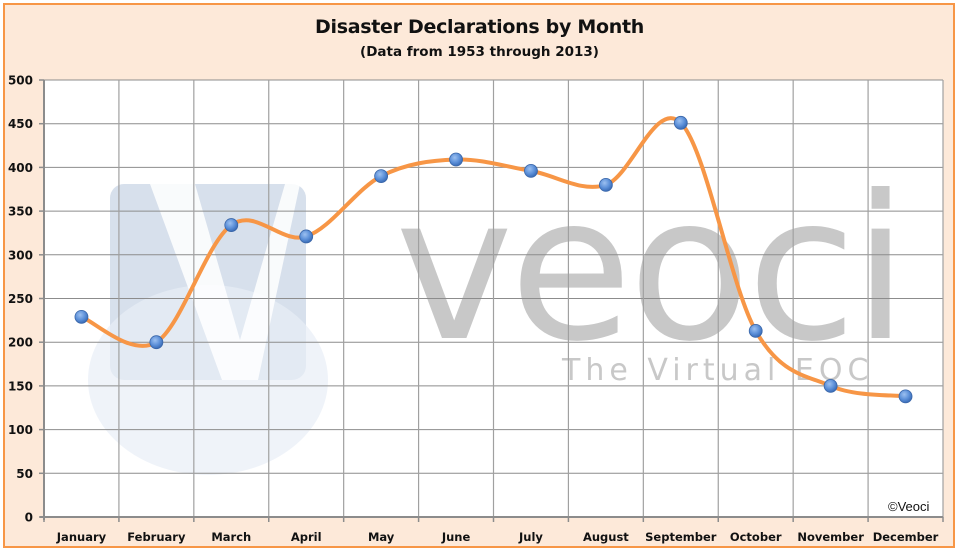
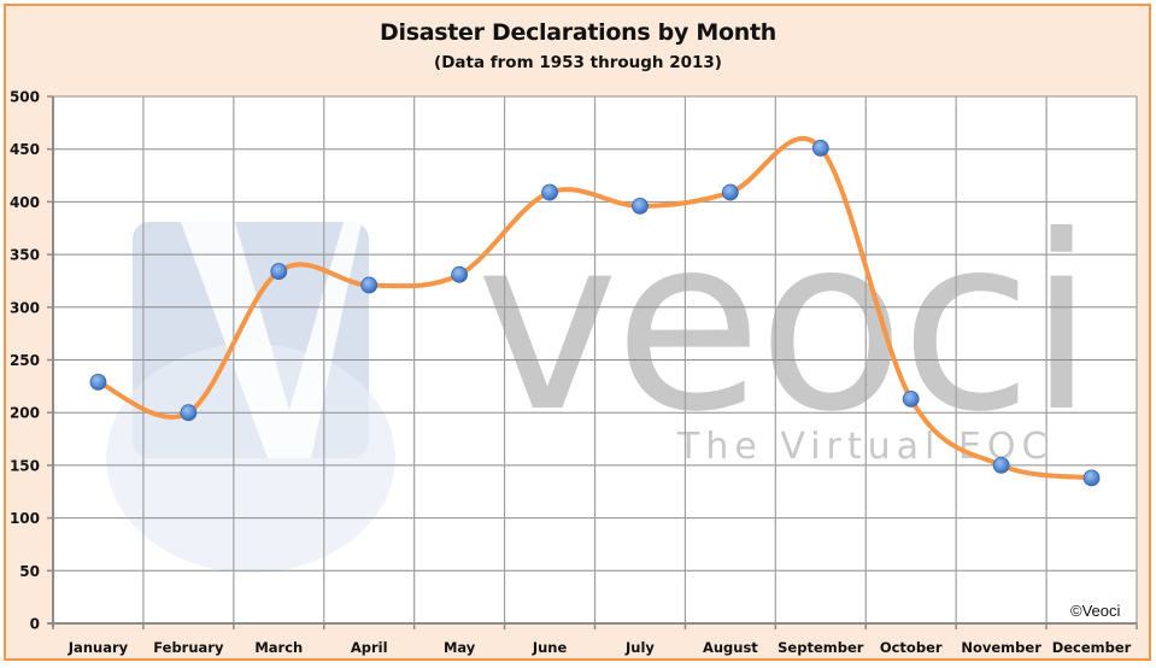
May: 390 -> 330
August: 380 -> 410
